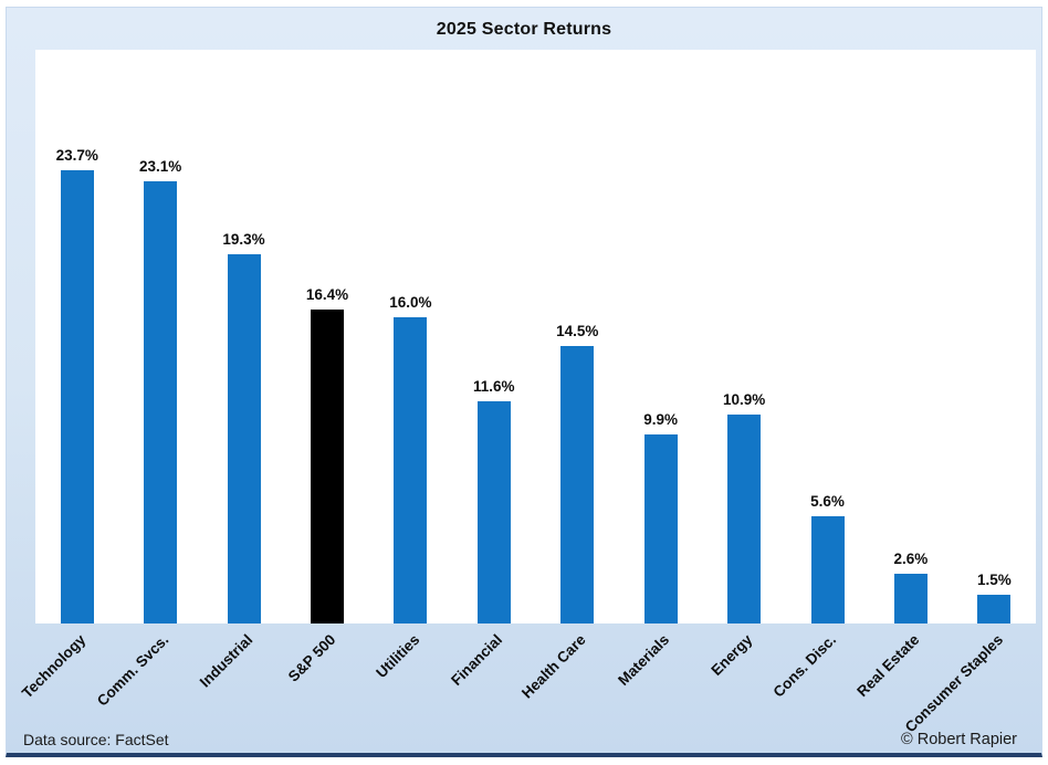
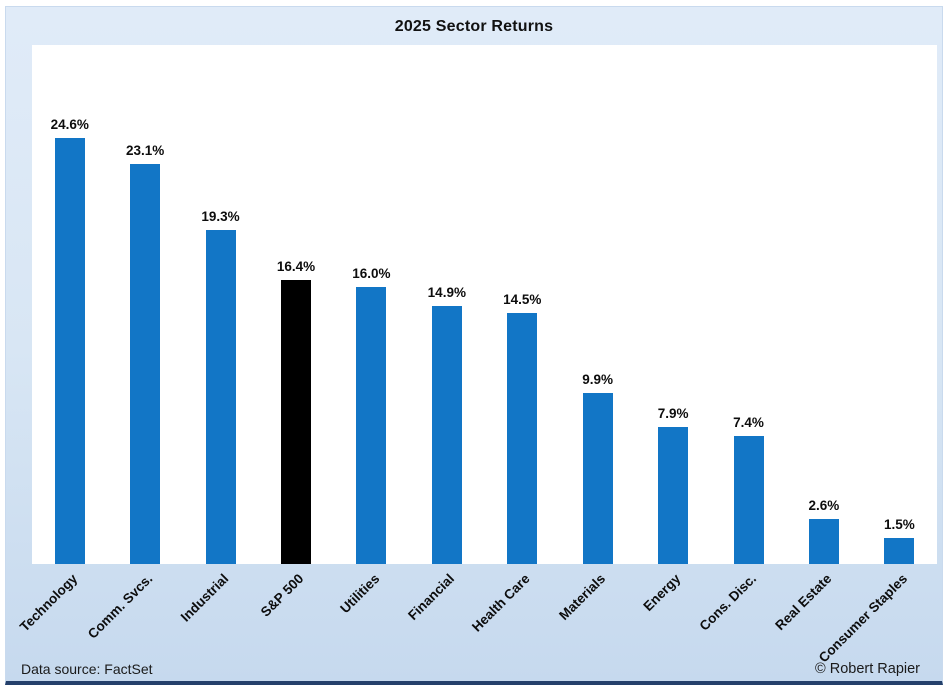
Technology: 23.7% -> 24.6%
Financial: 11.6% -> 14.9%
Energy: 10.9% -> 7.9%
Cons. Disc.: 5.6% -> 7.4%
